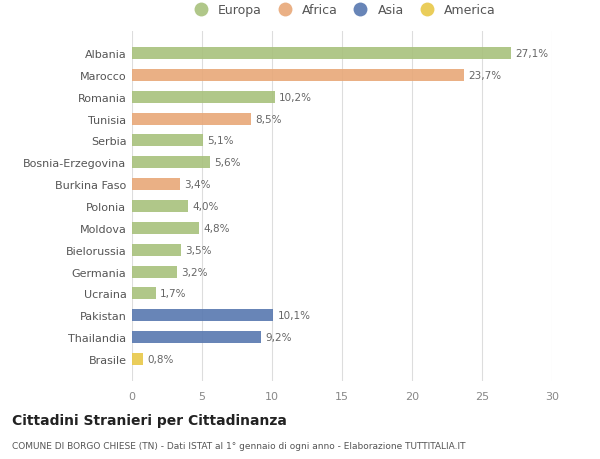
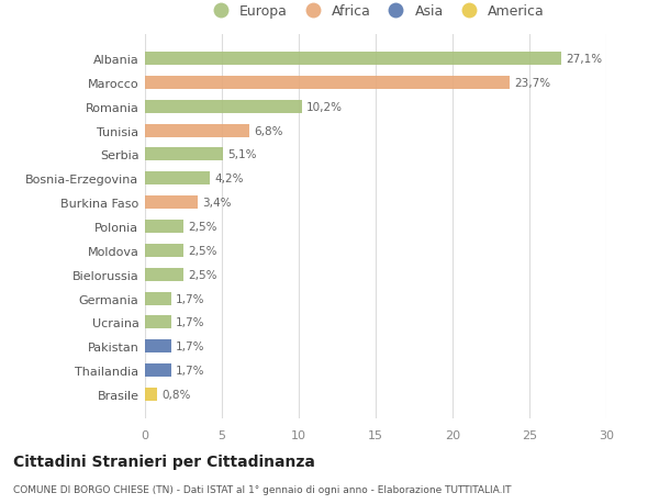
Tunisia: 8,5% -> 6,8%
Bosnia-Erzegovina: 5,6% -> 4,2%
Polonia: 4,0% -> 2,5%
Moldova: 4,8% -> 2,5%
Bielorussia: 3,5% -> 2,5%
Germania: 3,2% -> 1,7%
Pakistan: 10,1% -> 1,7%
Thailandia: 9,2% -> 1,7%
